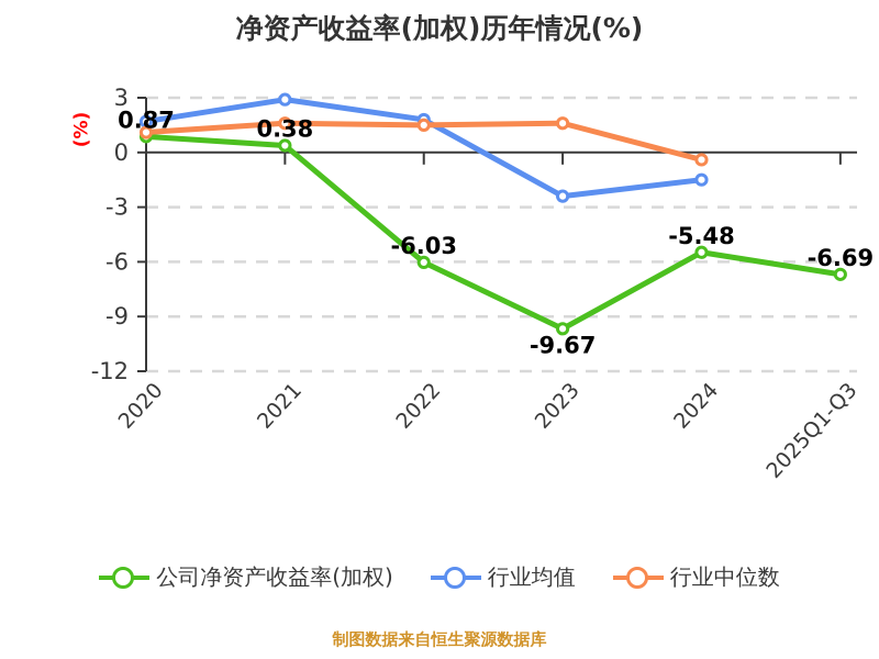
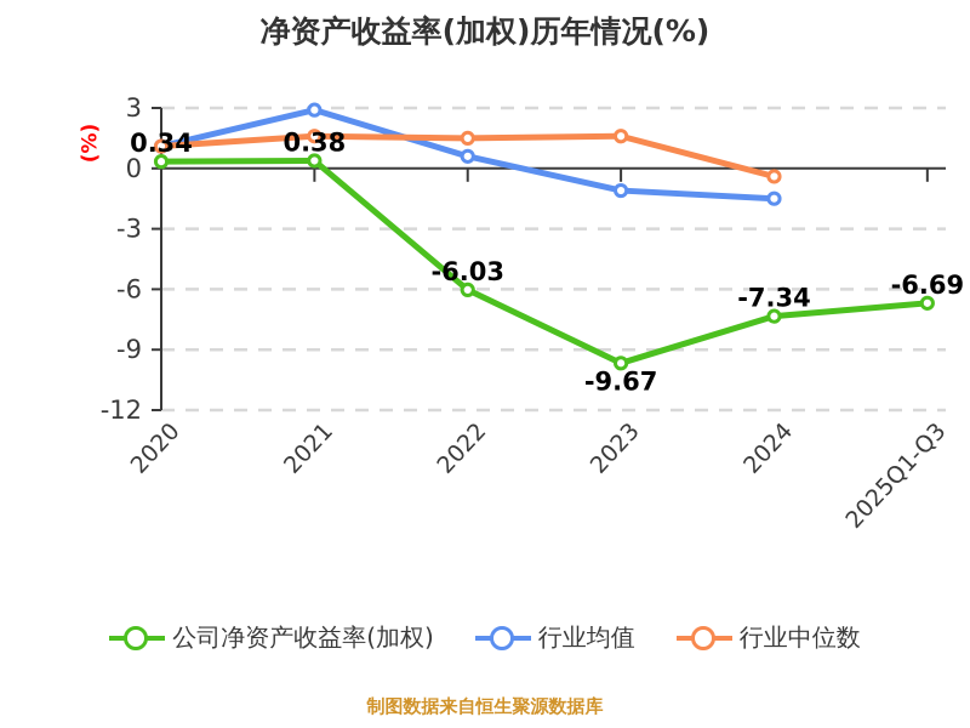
公司净资产收益率(加权)/2020: 0.87 -> 0.34
行业均值/2020: 1.7 -> 1.1
行业均值/2022: 1.8 -> 0.6
行业均值/2023: -2.4 -> -1.1
公司净资产收益率(加权)/2024: -5.48 -> -7.34
